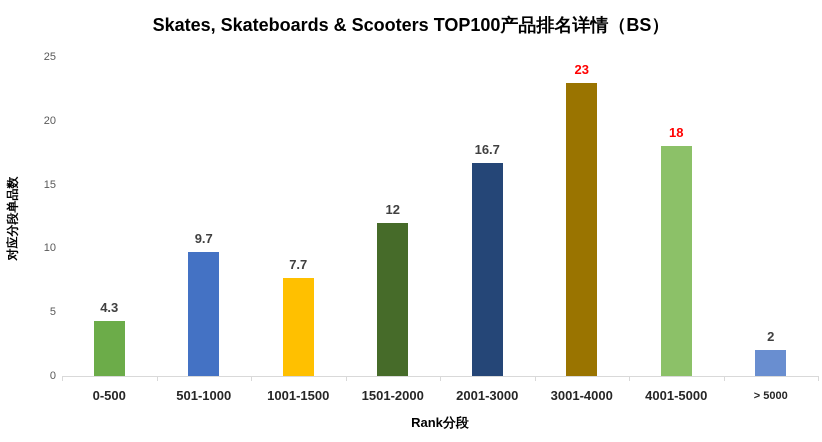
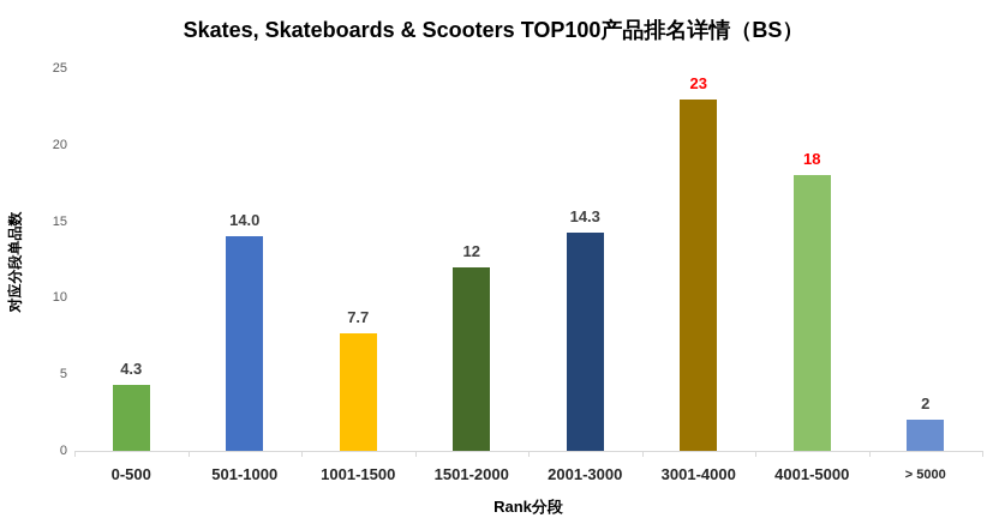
501-1000: 9.7 -> 14.0
2001-3000: 16.7 -> 14.3
